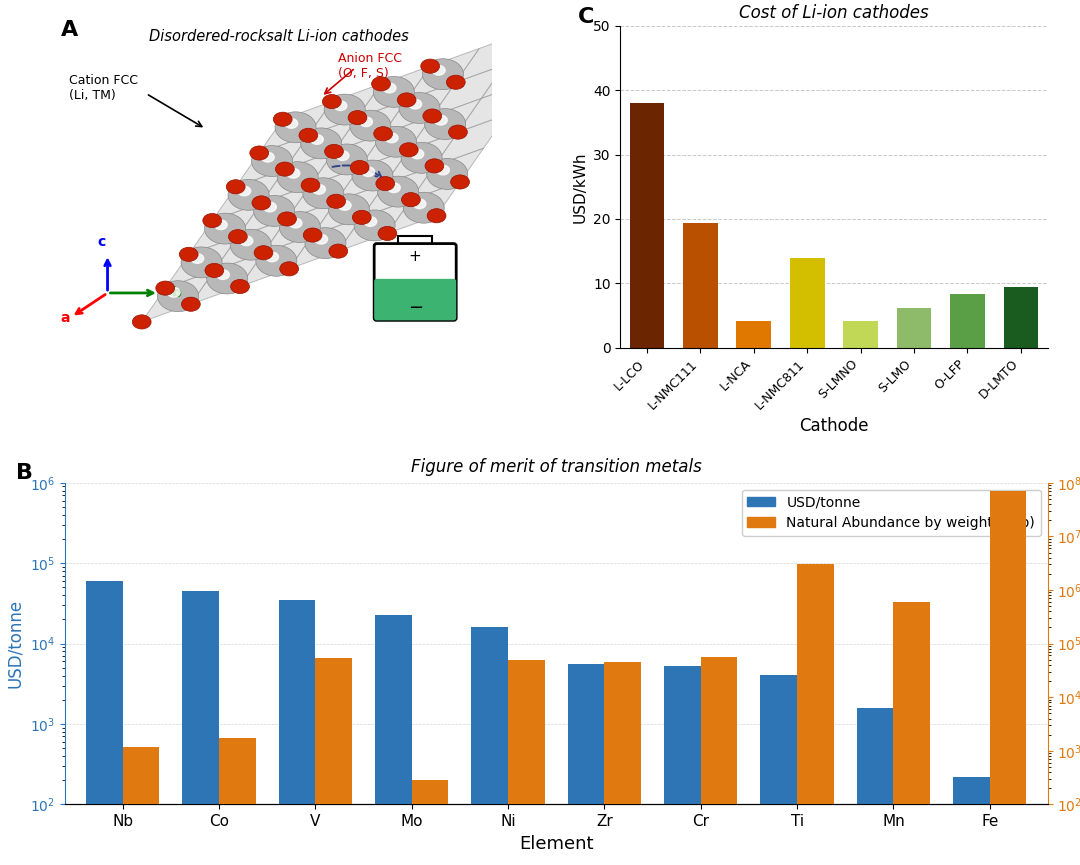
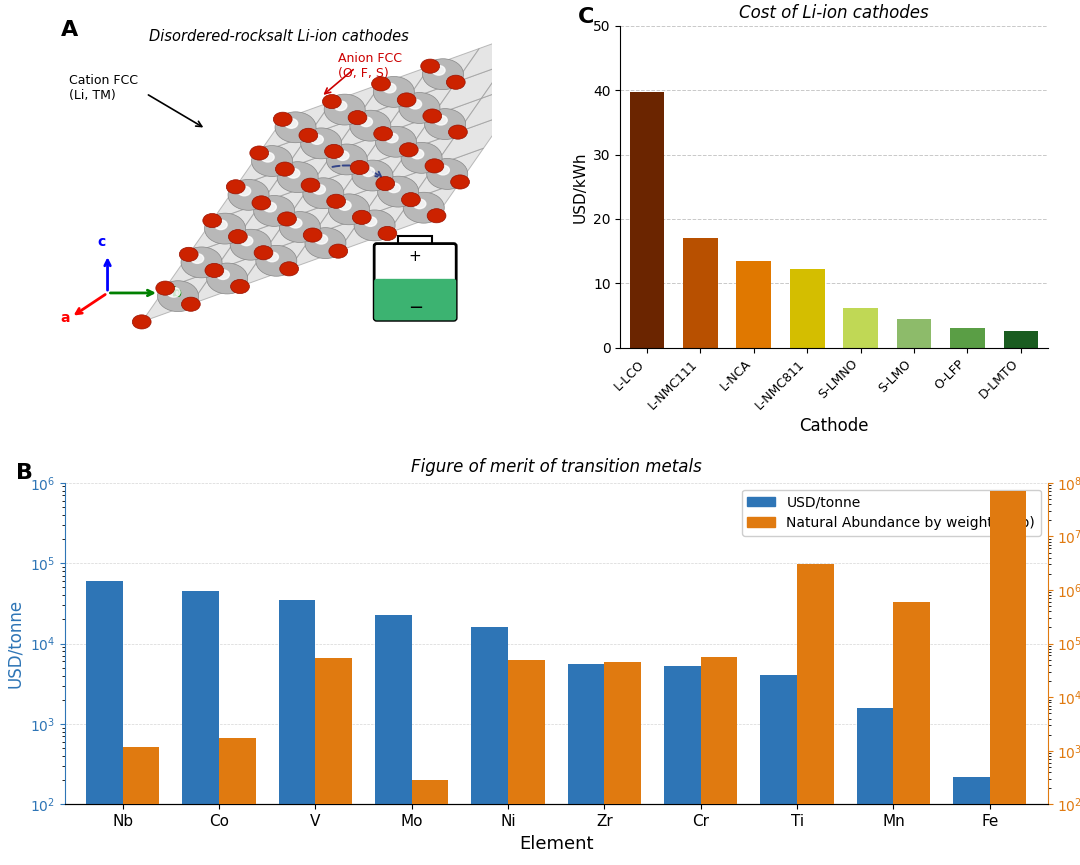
Cost of Li-ion cathodes/L-LCO: 38.0 -> 39.7
Cost of Li-ion cathodes/L-NMC111: 19.4 -> 17.0
Cost of Li-ion cathodes/L-NCA: 4.2 -> 13.4
Cost of Li-ion cathodes/L-NMC811: 14.0 -> 12.2
Cost of Li-ion cathodes/S-LMNO: 4.2 -> 6.2
Cost of Li-ion cathodes/S-LMO: 6.2 -> 4.5
Cost of Li-ion cathodes/O-LFP: 8.4 -> 3.1
Cost of Li-ion cathodes/D-LMTO: 9.4 -> 2.6
